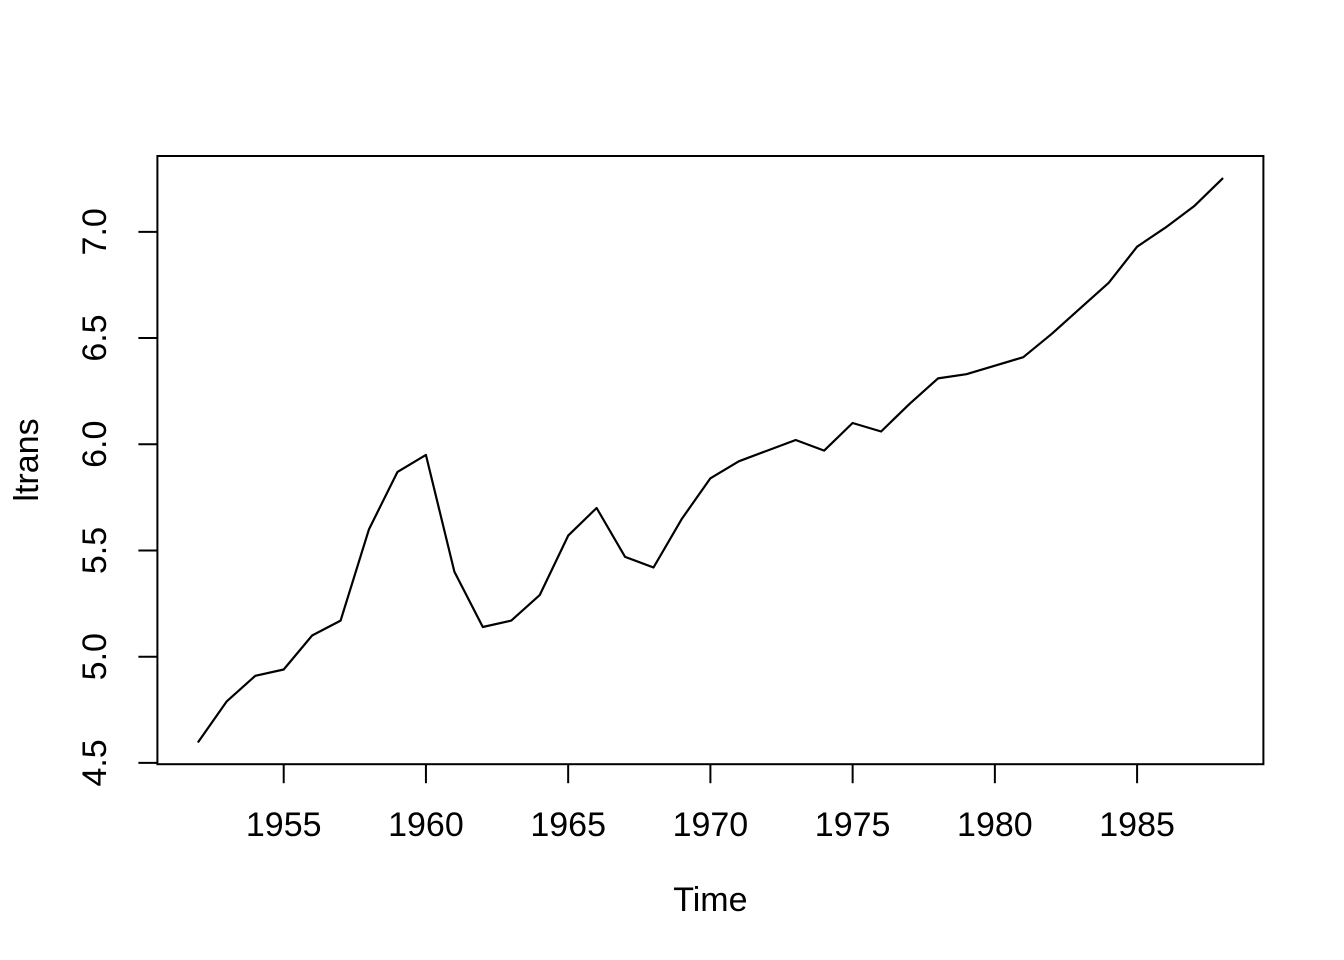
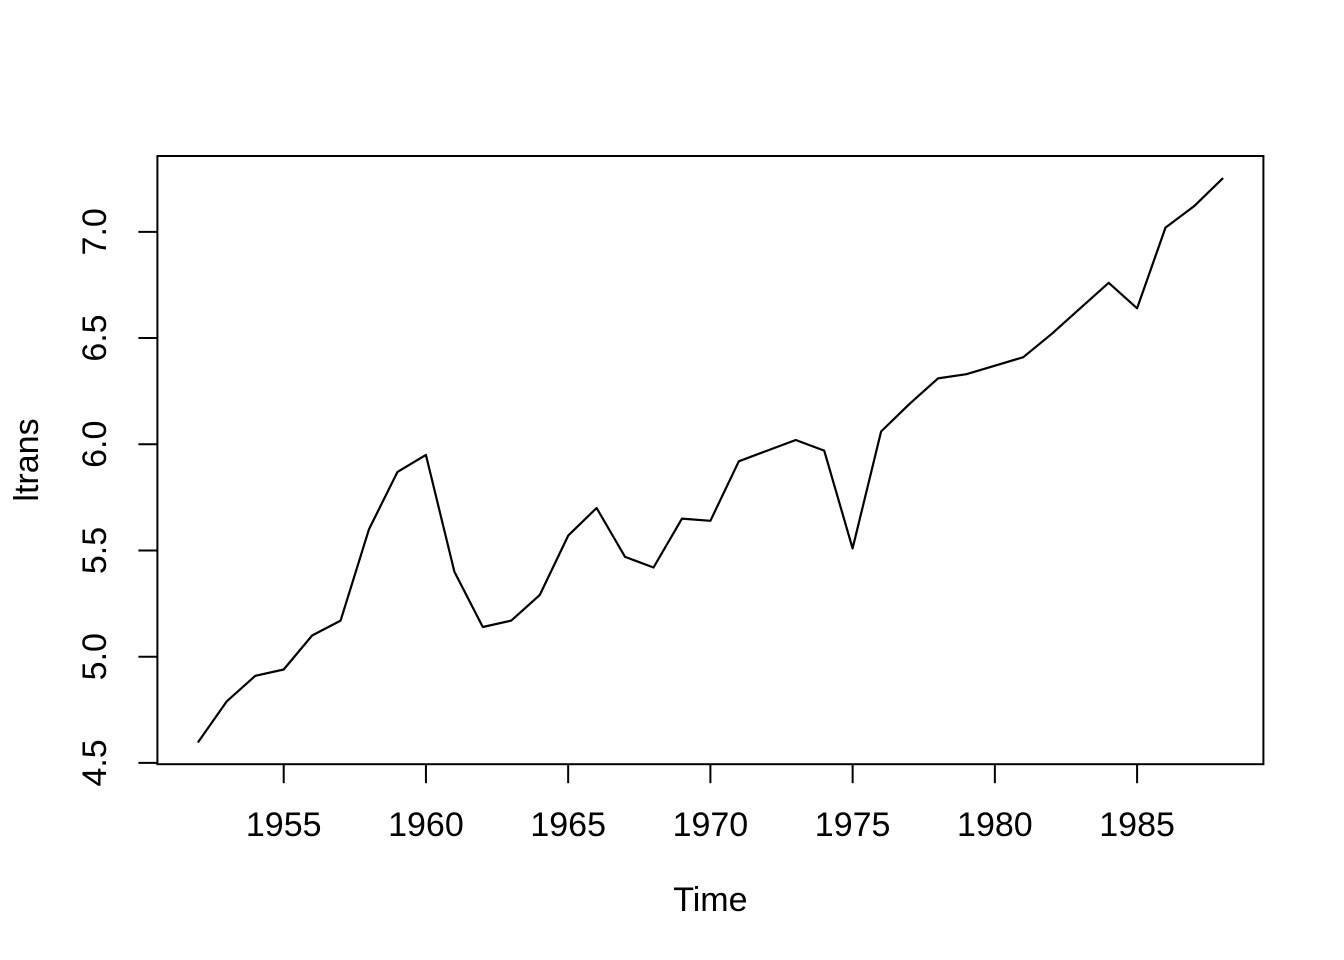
1970: 5.84 -> 5.64
1975: 6.10 -> 5.51
1985: 6.93 -> 6.64
